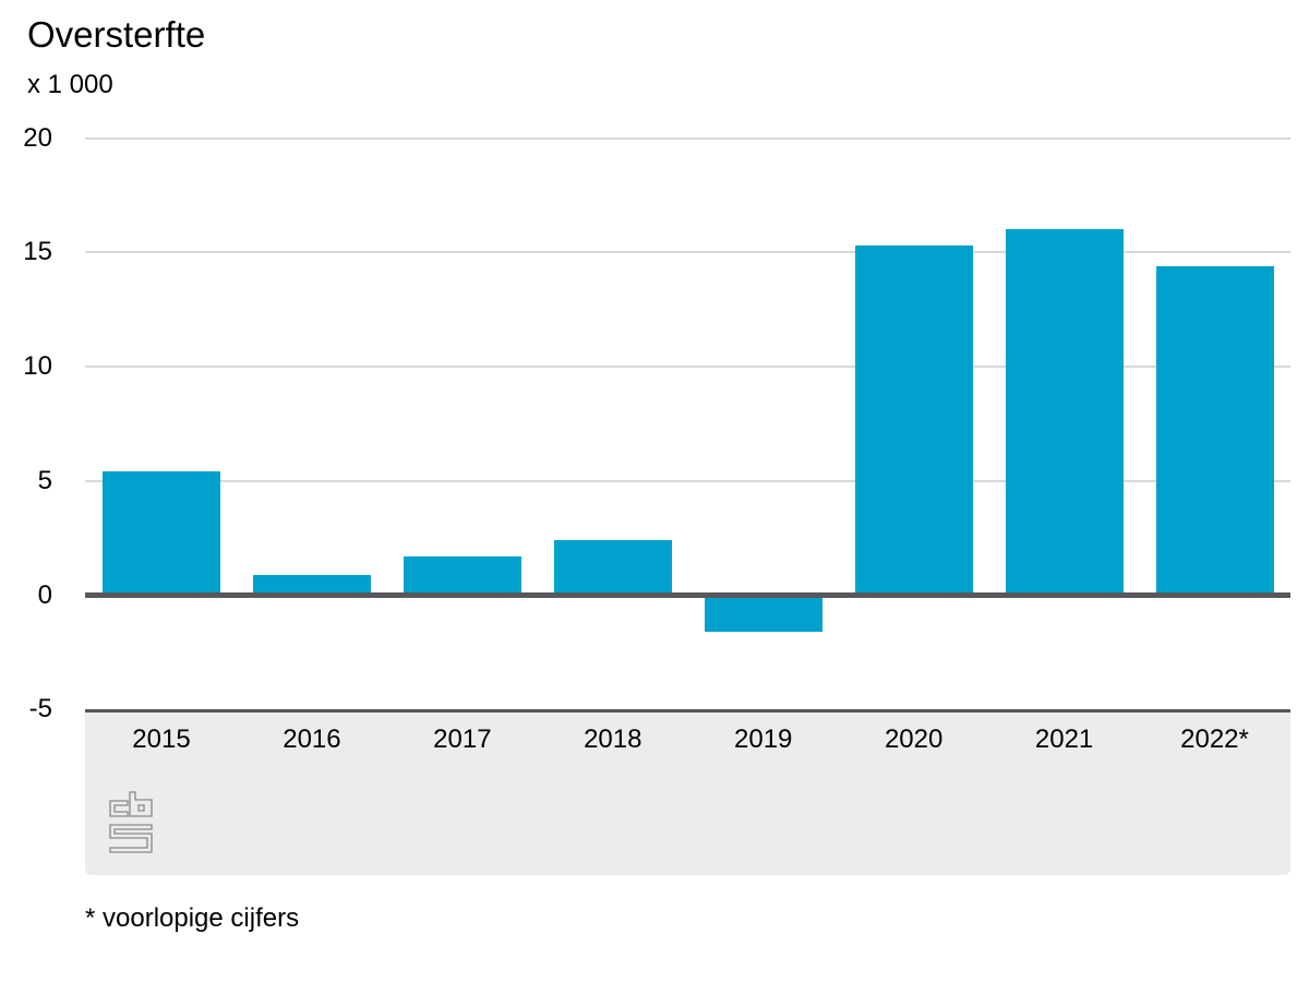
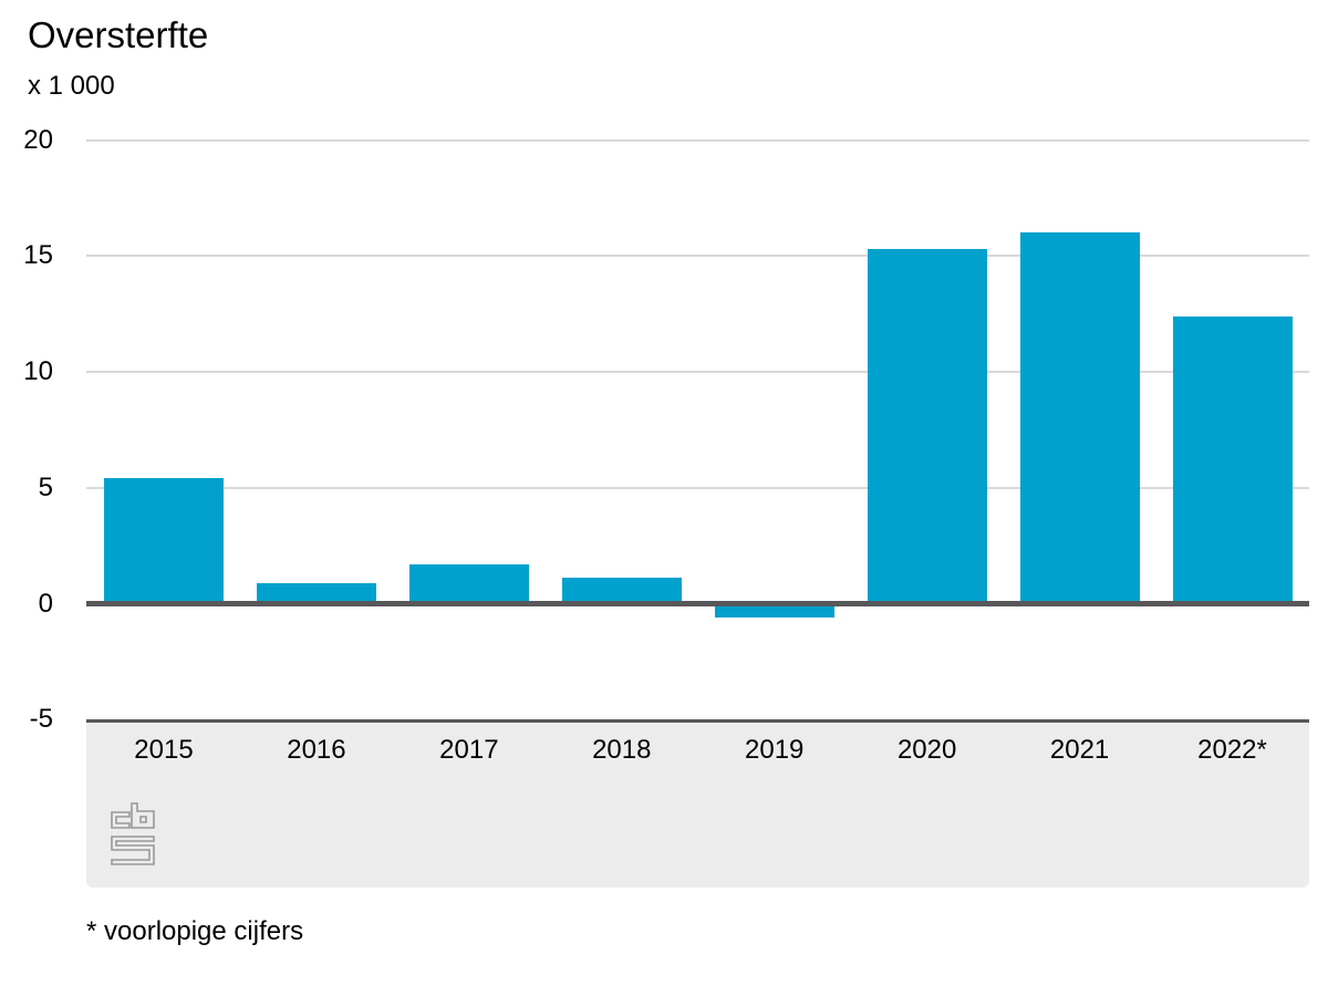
2018: 2.4 -> 1.1
2019: -1.6 -> -0.6
2022*: 14.4 -> 12.4
